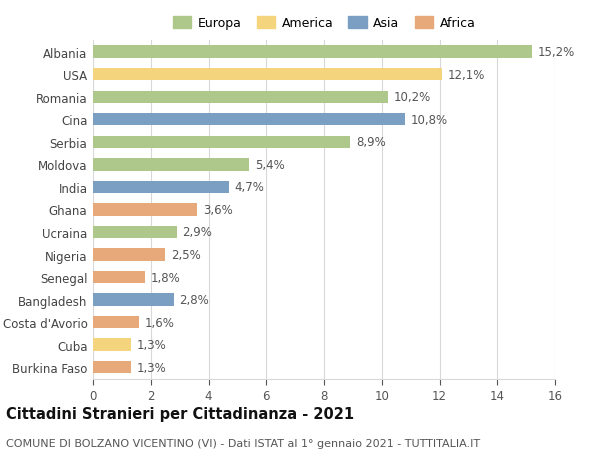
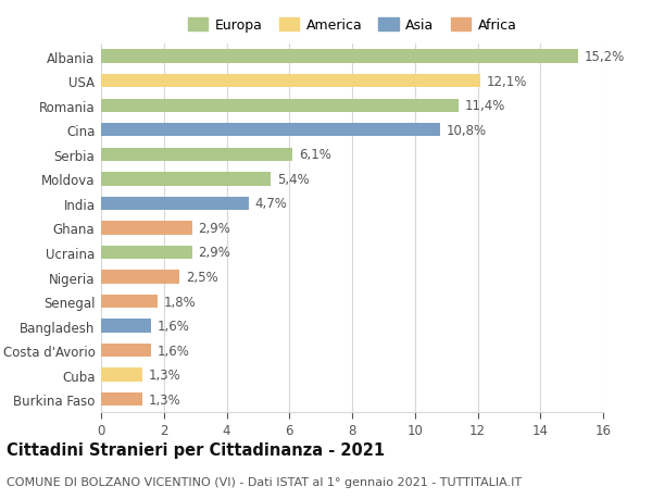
Romania: 10,2% -> 11,4%
Serbia: 8,9% -> 6,1%
Ghana: 3,6% -> 2,9%
Bangladesh: 2,8% -> 1,6%
